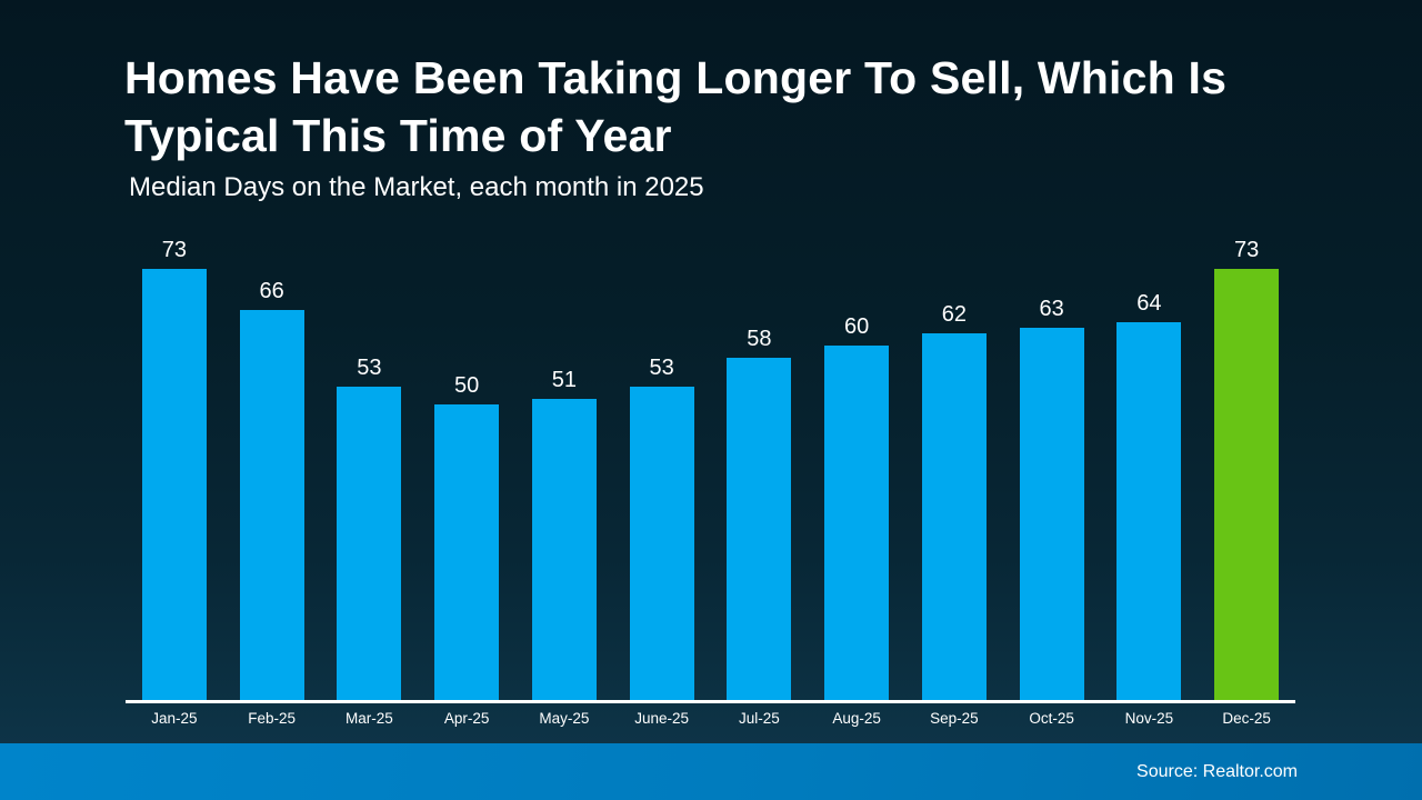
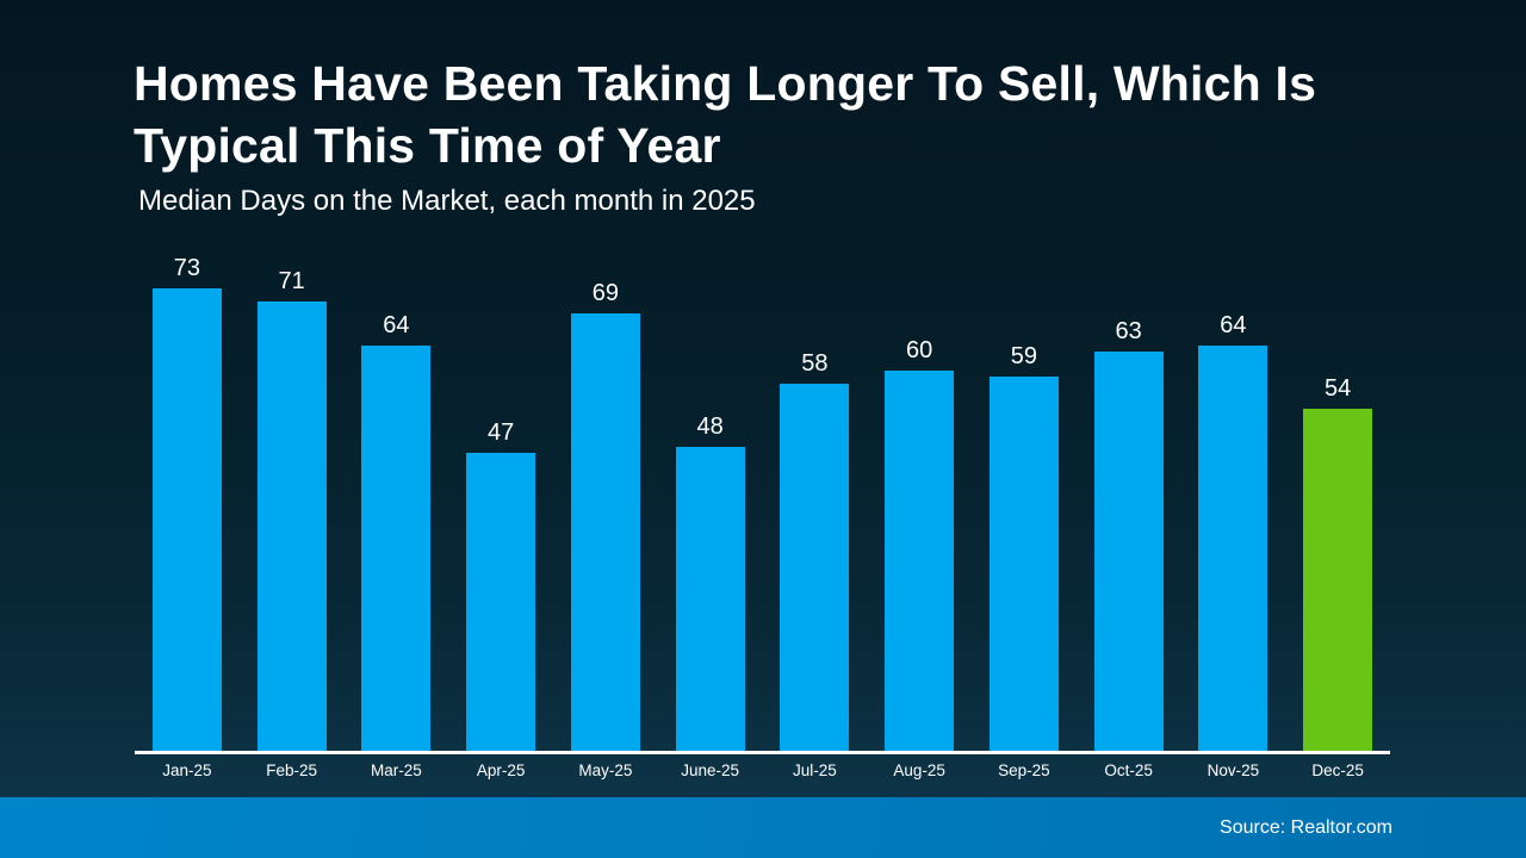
Feb-25: 66 -> 71
Mar-25: 53 -> 64
Apr-25: 50 -> 47
May-25: 51 -> 69
June-25: 53 -> 48
Sep-25: 62 -> 59
Dec-25: 73 -> 54
